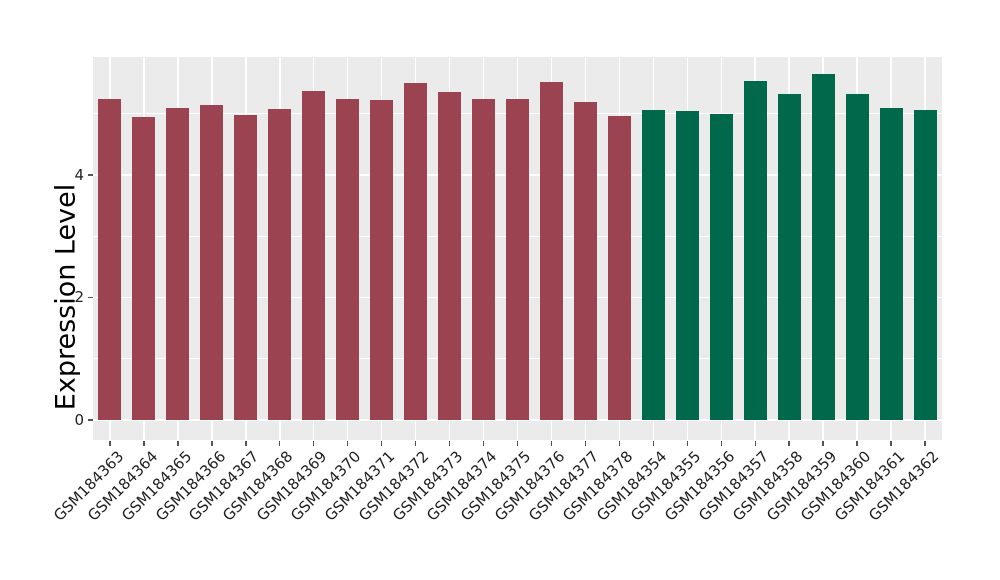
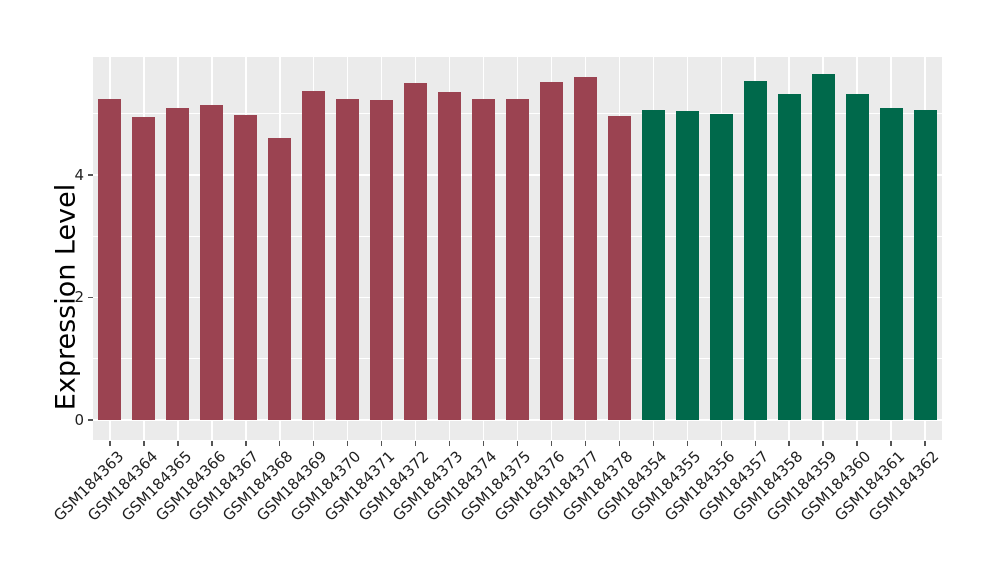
GSM184368: 5.1 -> 4.6
GSM184377: 5.2 -> 5.6
